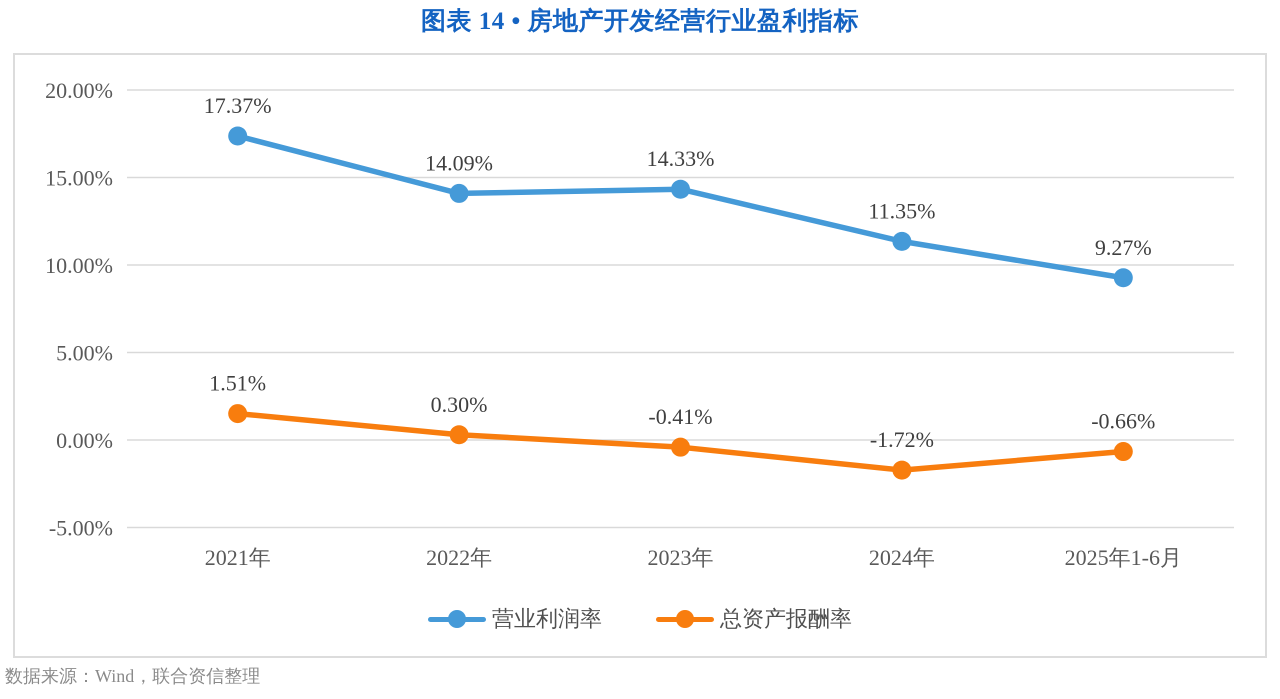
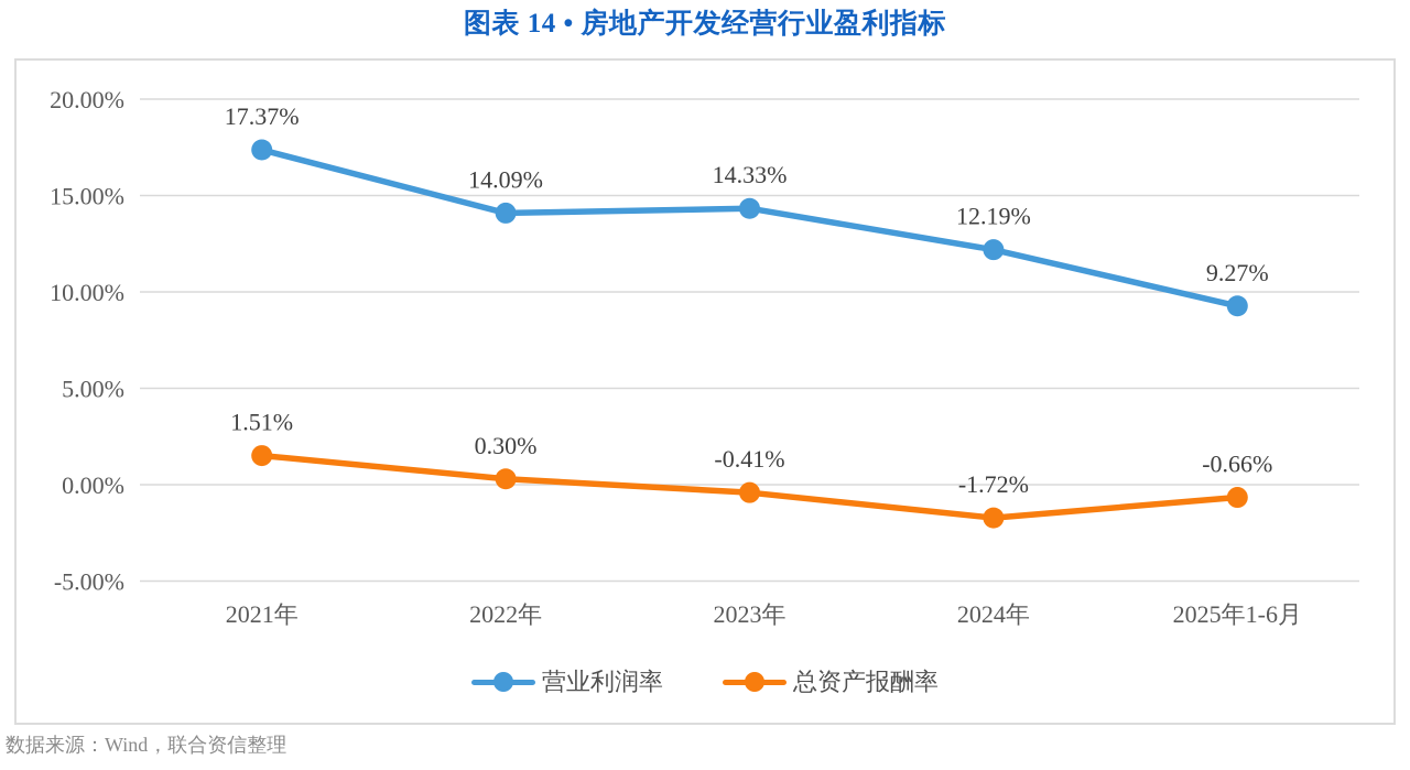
营业利润率/2024年: 11.35% -> 12.19%
